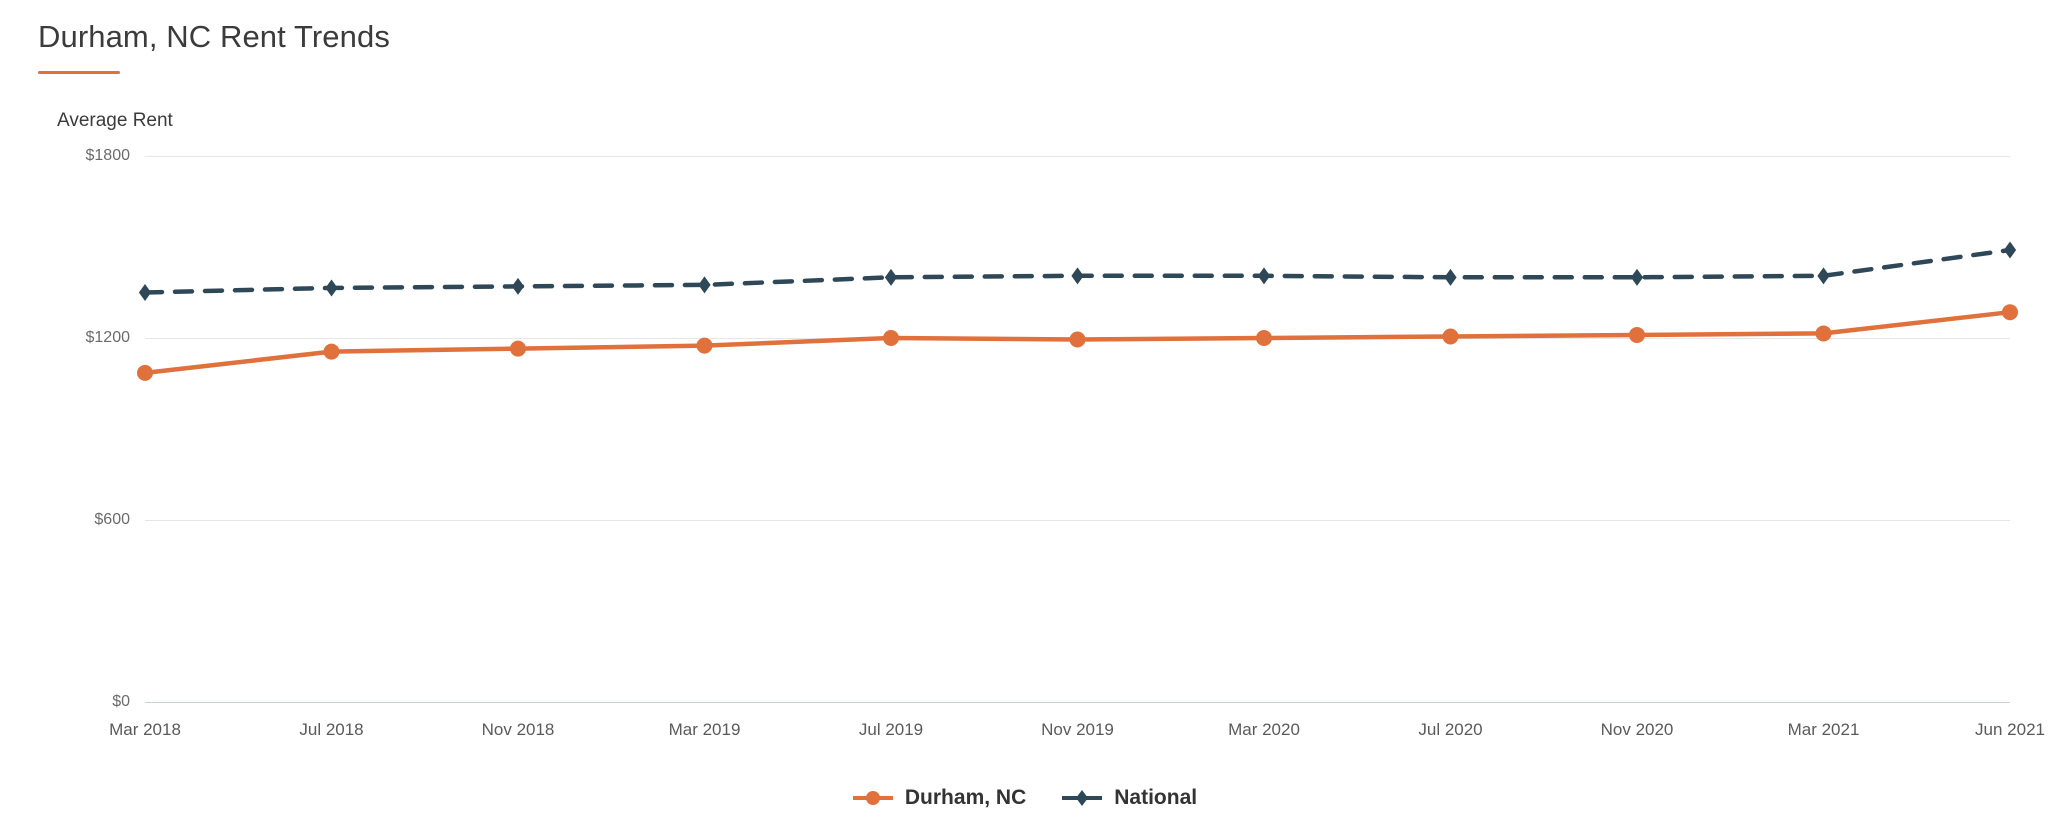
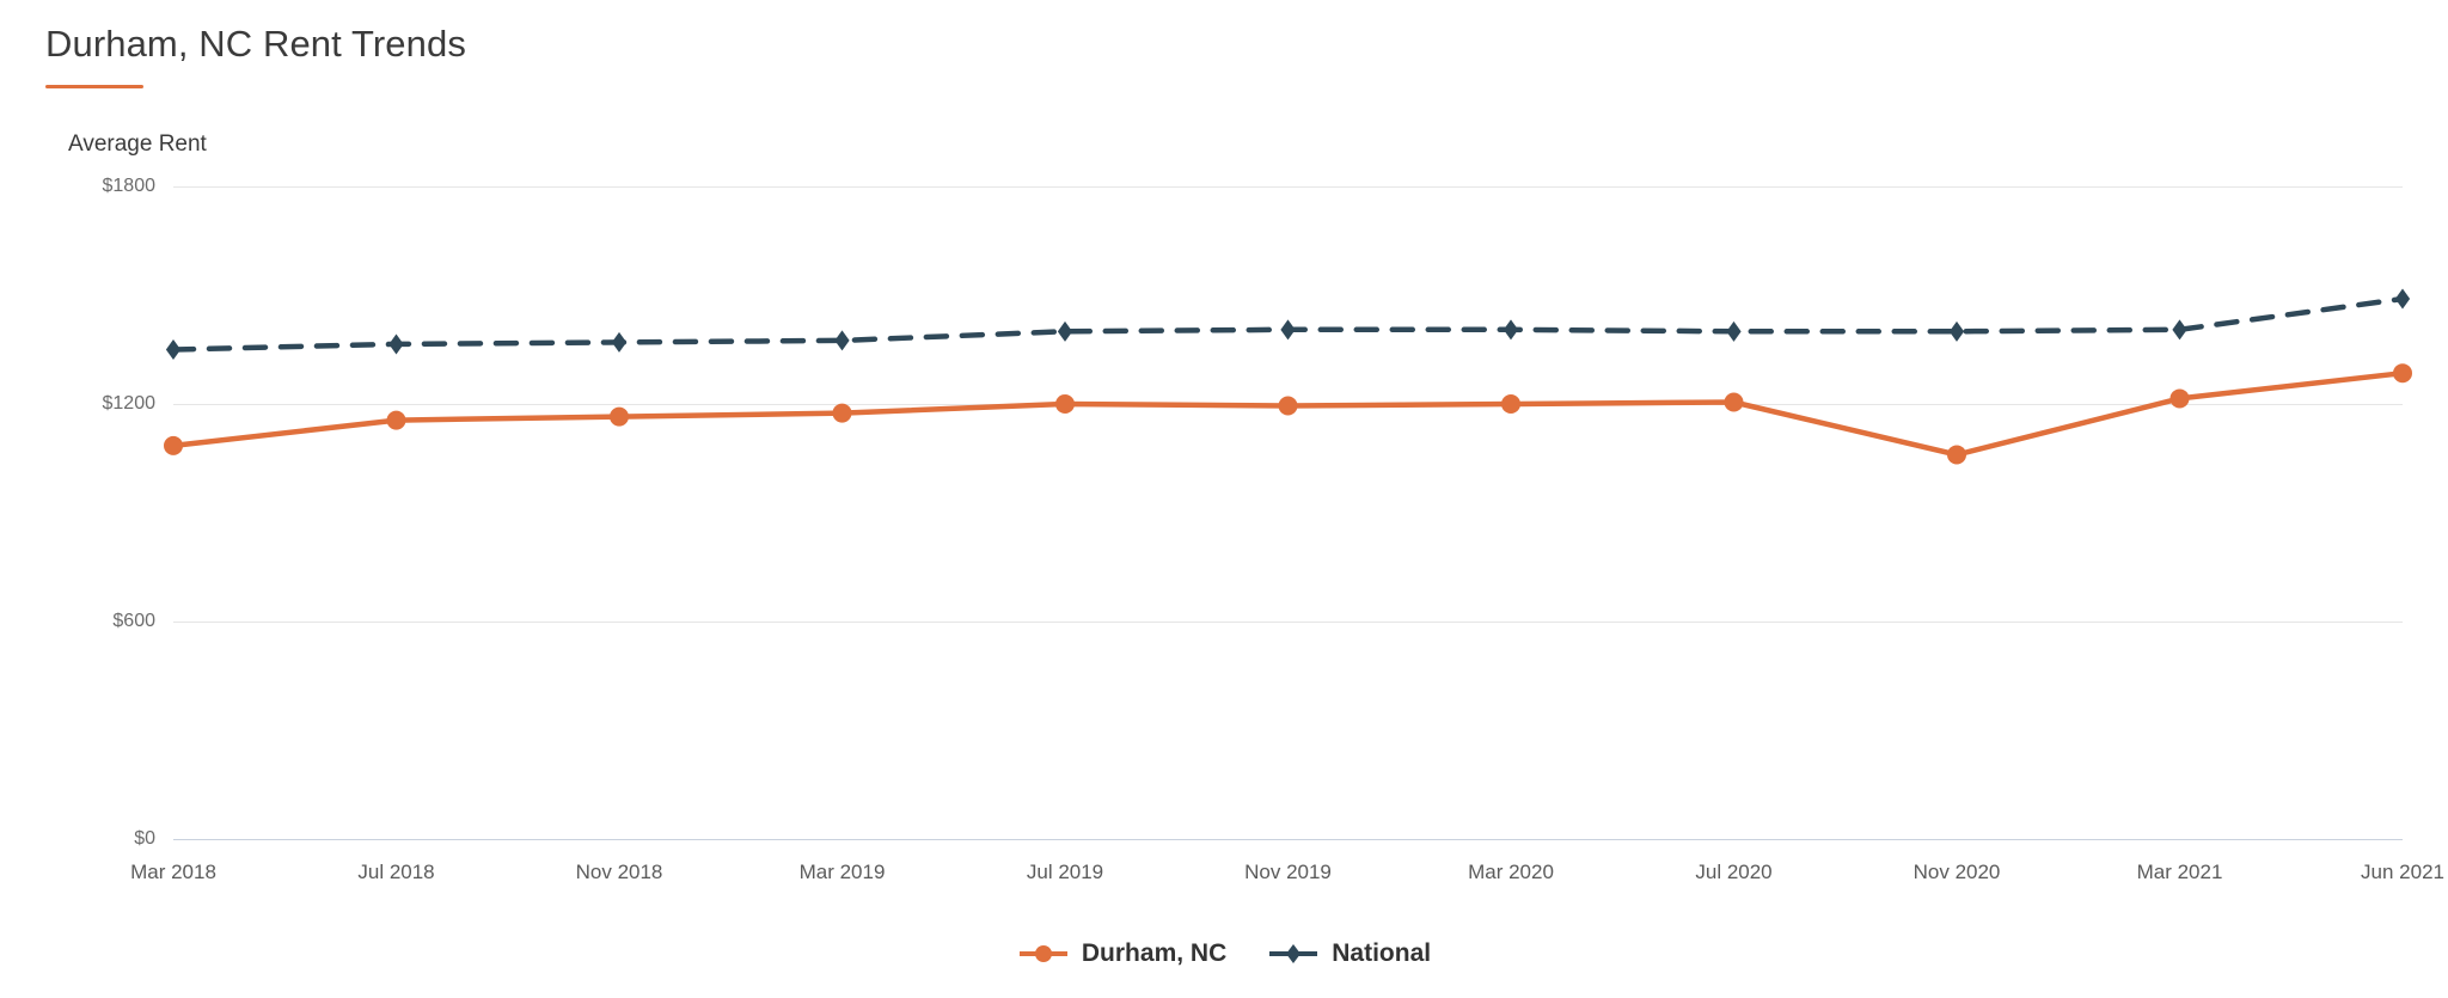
Durham, NC/Nov 2020: $1210 -> $1060
